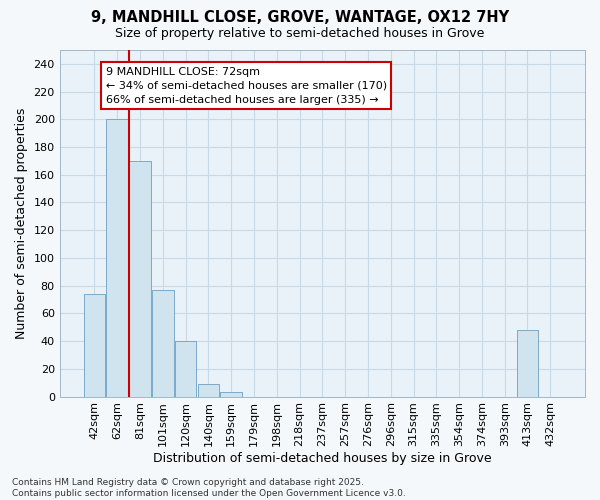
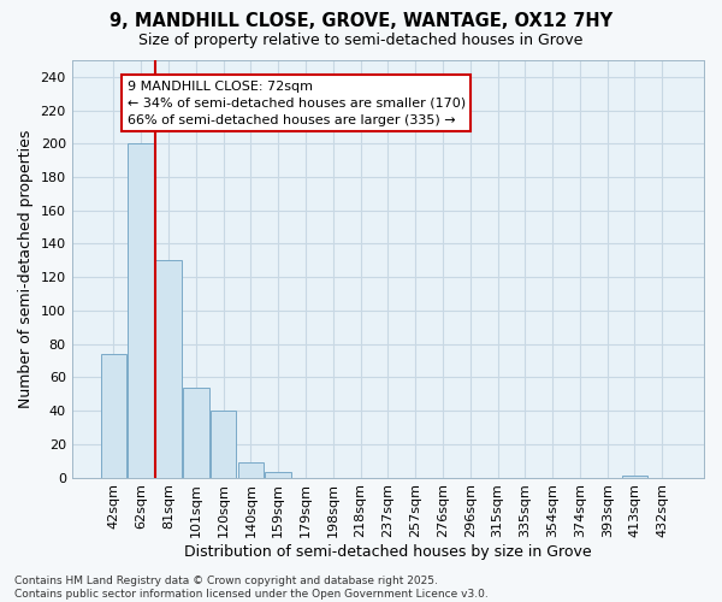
81sqm: 170 -> 130
101sqm: 77 -> 54
413sqm: 48 -> 1
